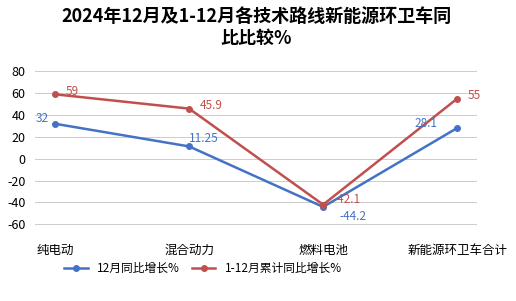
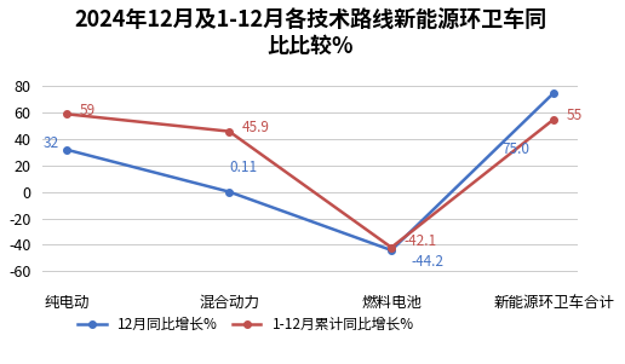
12月同比增长%/混合动力: 11.25 -> 0.11
12月同比增长%/新能源环卫车合计: 28.1 -> 75.0
